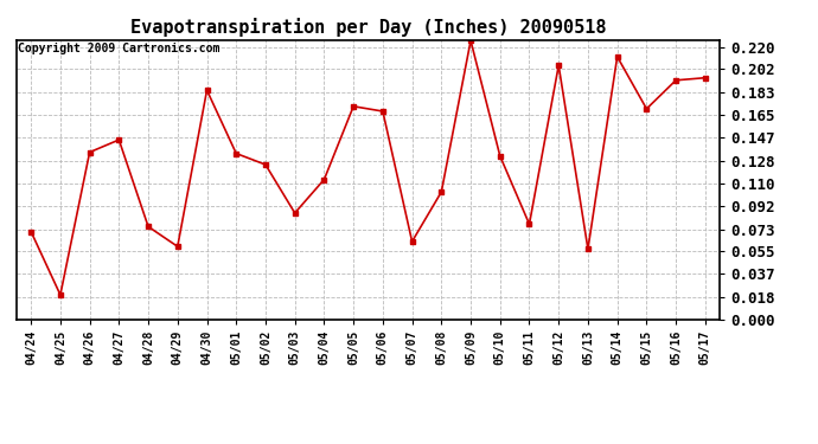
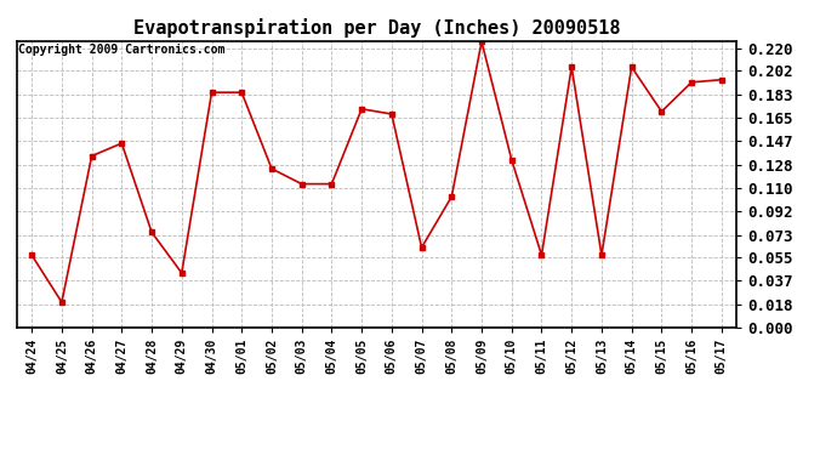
04/24: 0.071 -> 0.057
04/29: 0.059 -> 0.043
05/01: 0.134 -> 0.185
05/03: 0.086 -> 0.113
05/11: 0.077 -> 0.057
05/14: 0.212 -> 0.205
